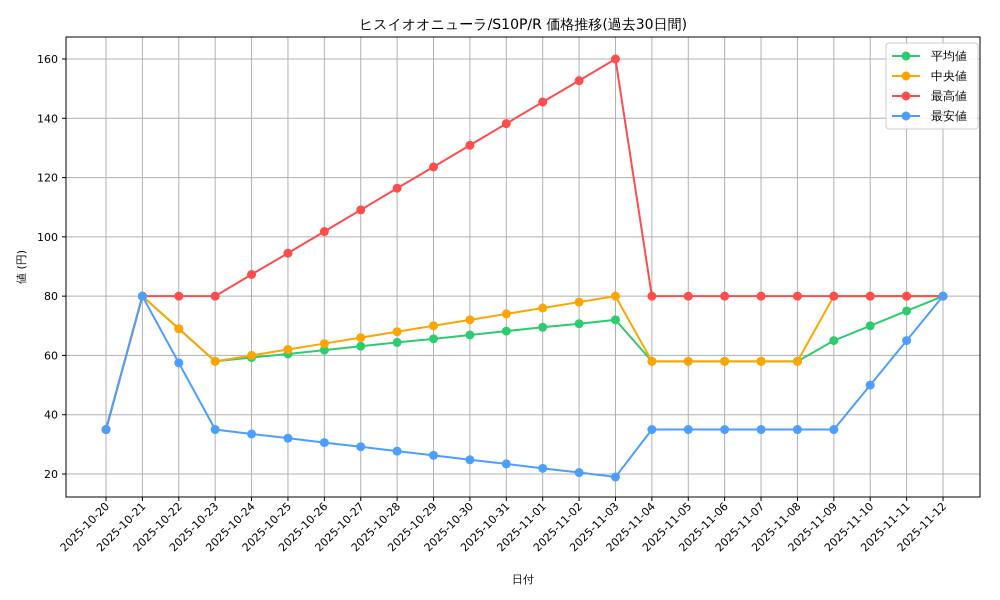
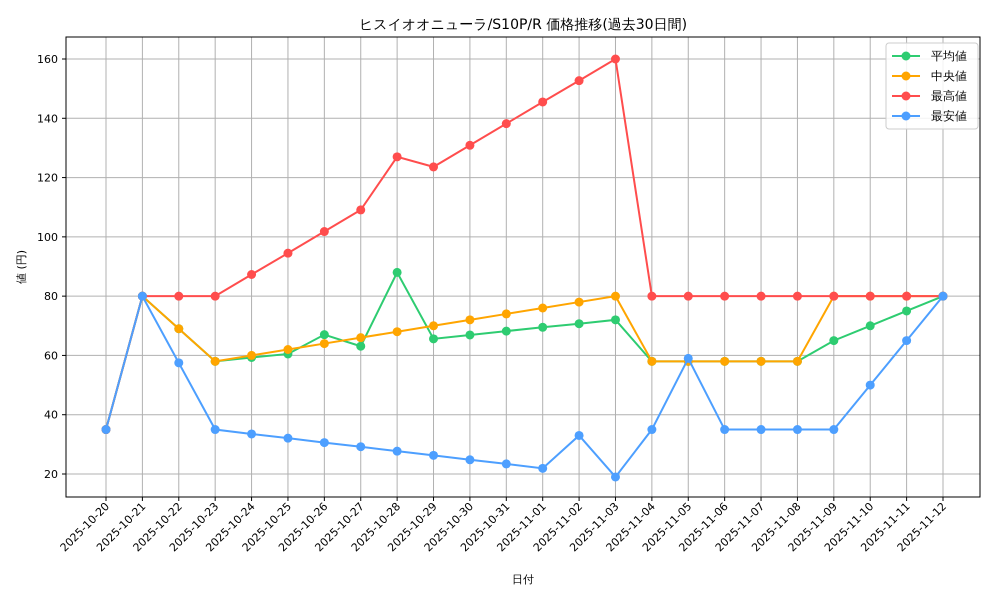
平均値/2025-10-26: 62 -> 67
平均値/2025-10-28: 64 -> 88
最高値/2025-10-28: 116 -> 127
最安値/2025-11-02: 20 -> 33
最安値/2025-11-05: 35 -> 59
